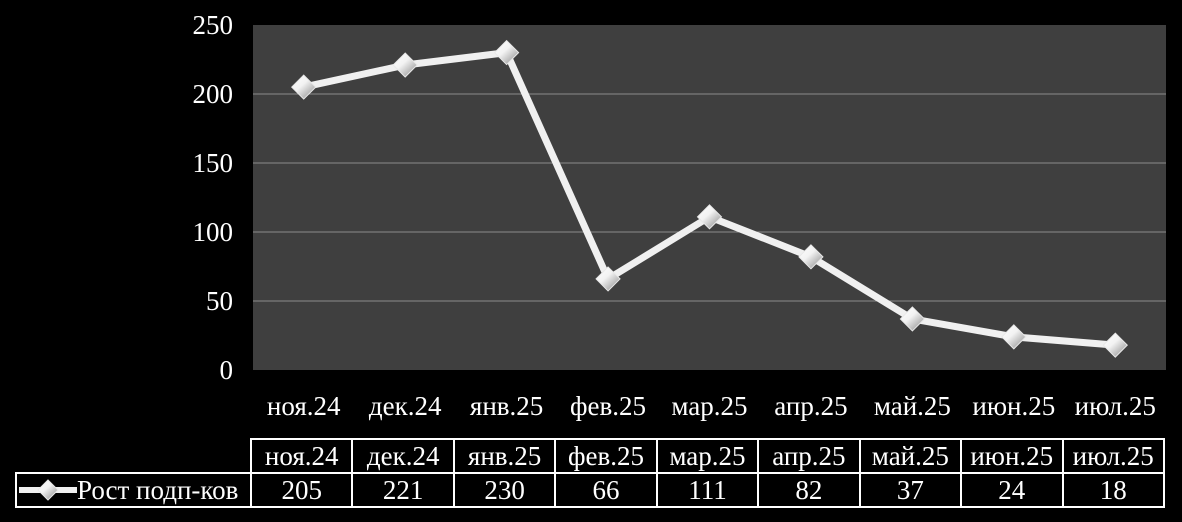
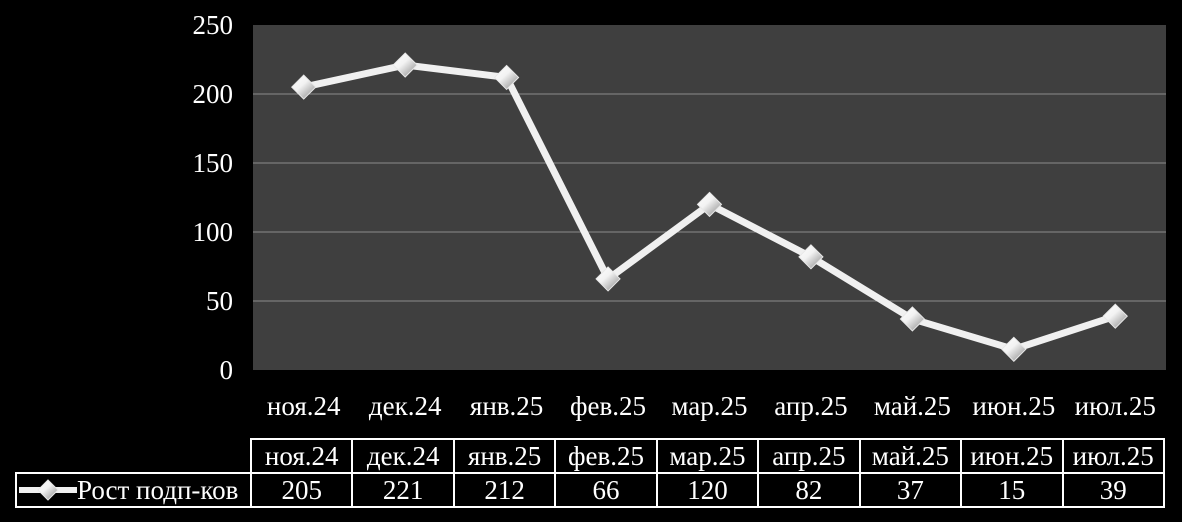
янв.25: 230 -> 212
мар.25: 111 -> 120
июн.25: 24 -> 15
июл.25: 18 -> 39
